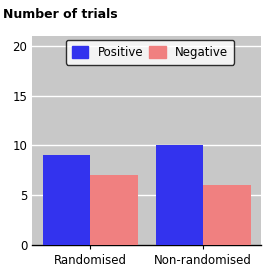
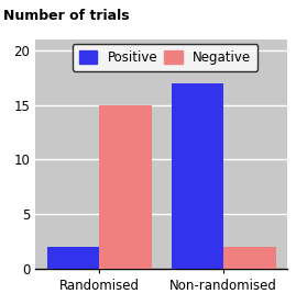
Positive/Randomised: 9 -> 2
Negative/Randomised: 7 -> 15
Positive/Non-randomised: 10 -> 17
Negative/Non-randomised: 6 -> 2
